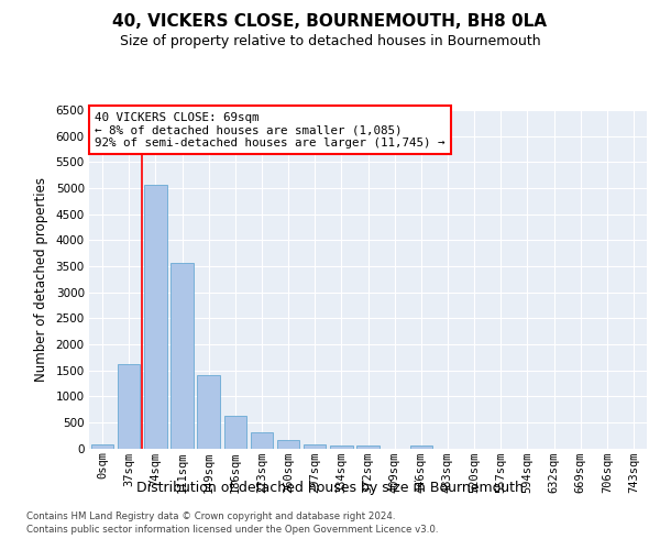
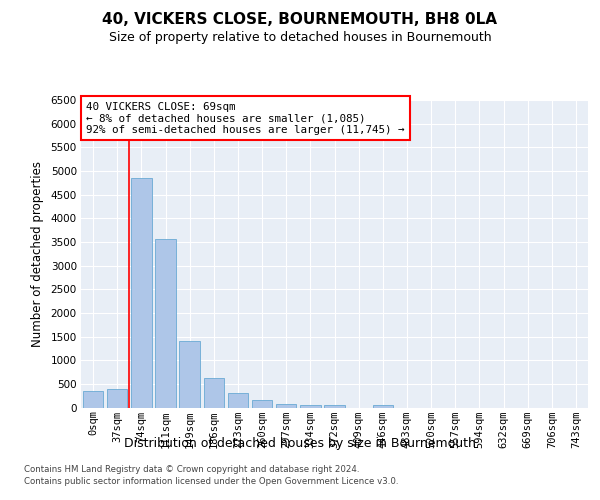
0sqm: 80 -> 350
37sqm: 1620 -> 400
74sqm: 5070 -> 4850
